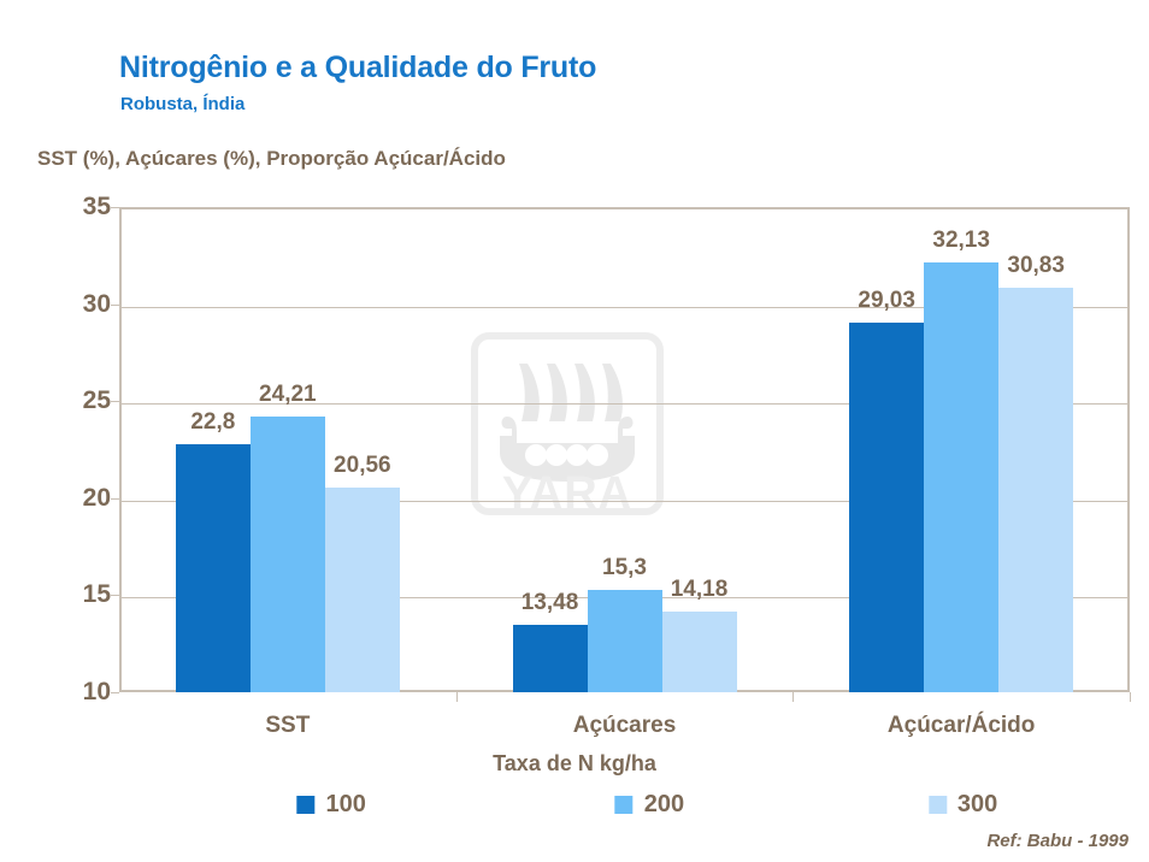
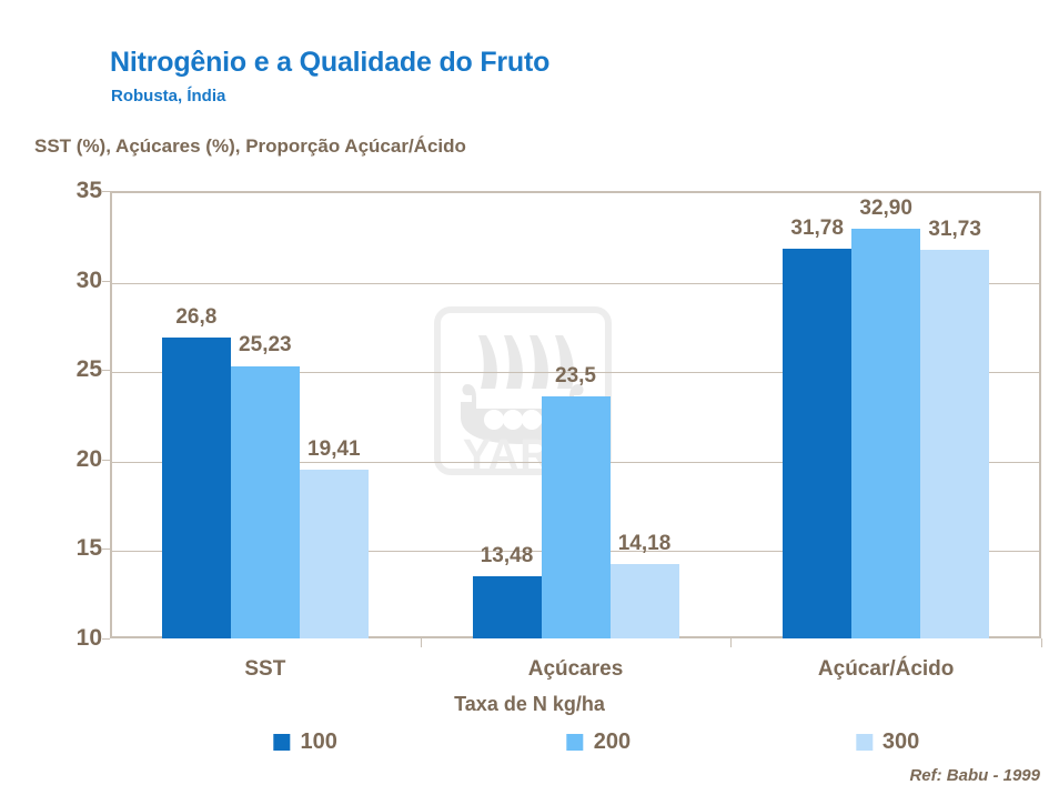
100/SST: 22,8 -> 26,8
200/SST: 24,21 -> 25,23
300/SST: 20,56 -> 19,41
200/Açúcares: 15,3 -> 23,5
100/Açúcar/Ácido: 29,03 -> 31,78
200/Açúcar/Ácido: 32,13 -> 32,90
300/Açúcar/Ácido: 30,83 -> 31,73
